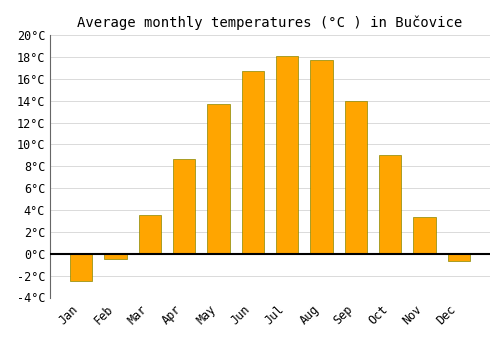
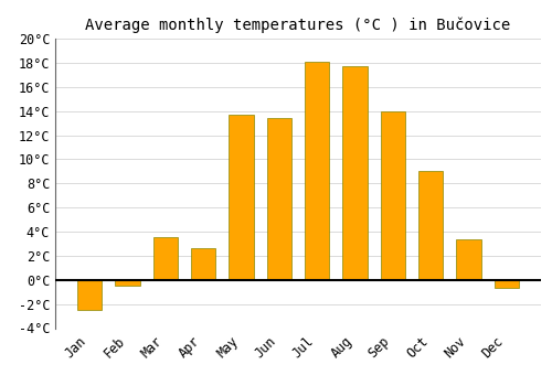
Apr: 8.7°C -> 2.6°C
Jun: 16.7°C -> 13.4°C
